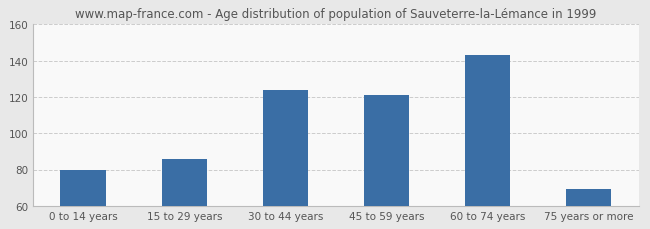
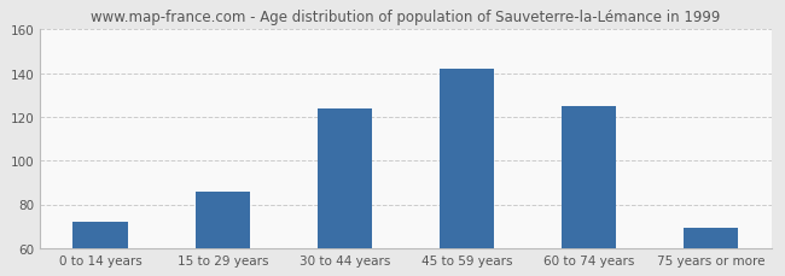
0 to 14 years: 80 -> 72
45 to 59 years: 121 -> 142
60 to 74 years: 143 -> 125
